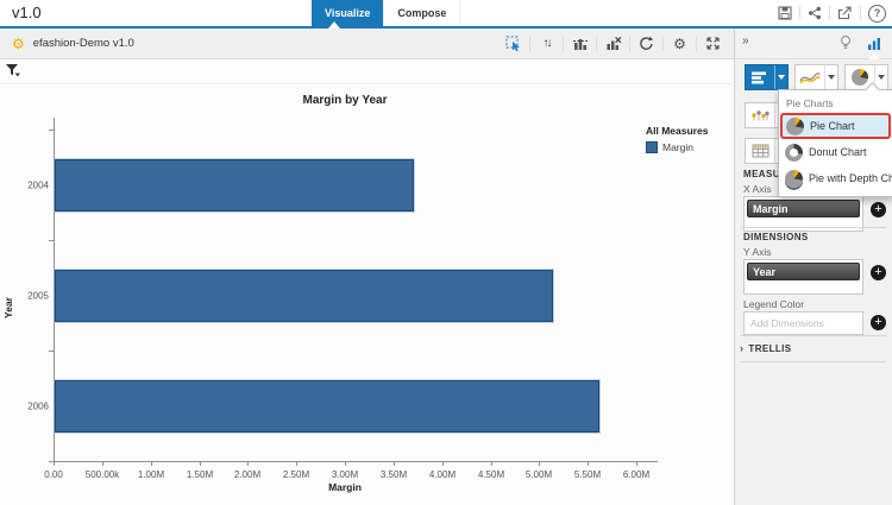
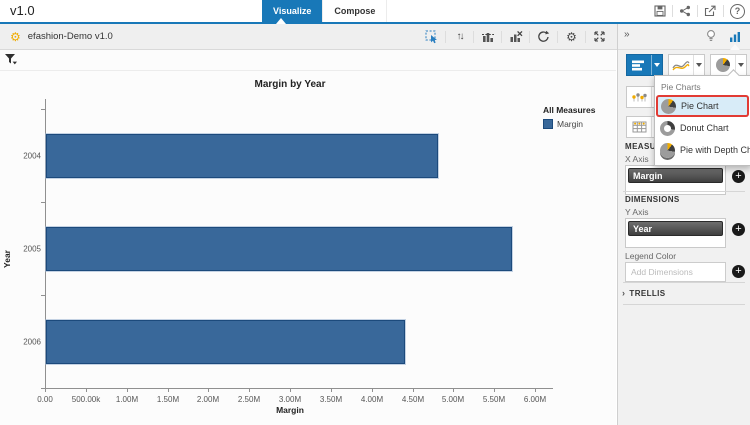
2004: 3.7M -> 4.8M
2005: 5.1M -> 5.7M
2006: 5.6M -> 4.4M
